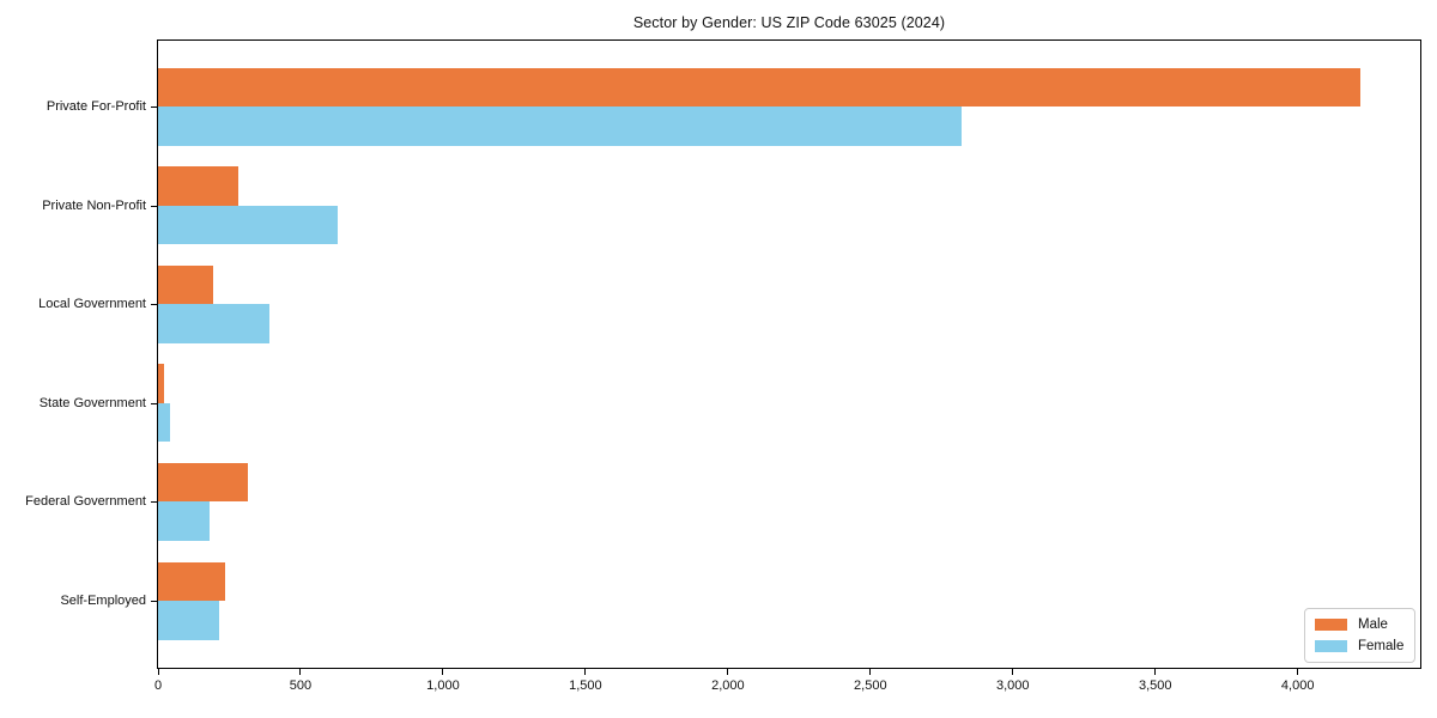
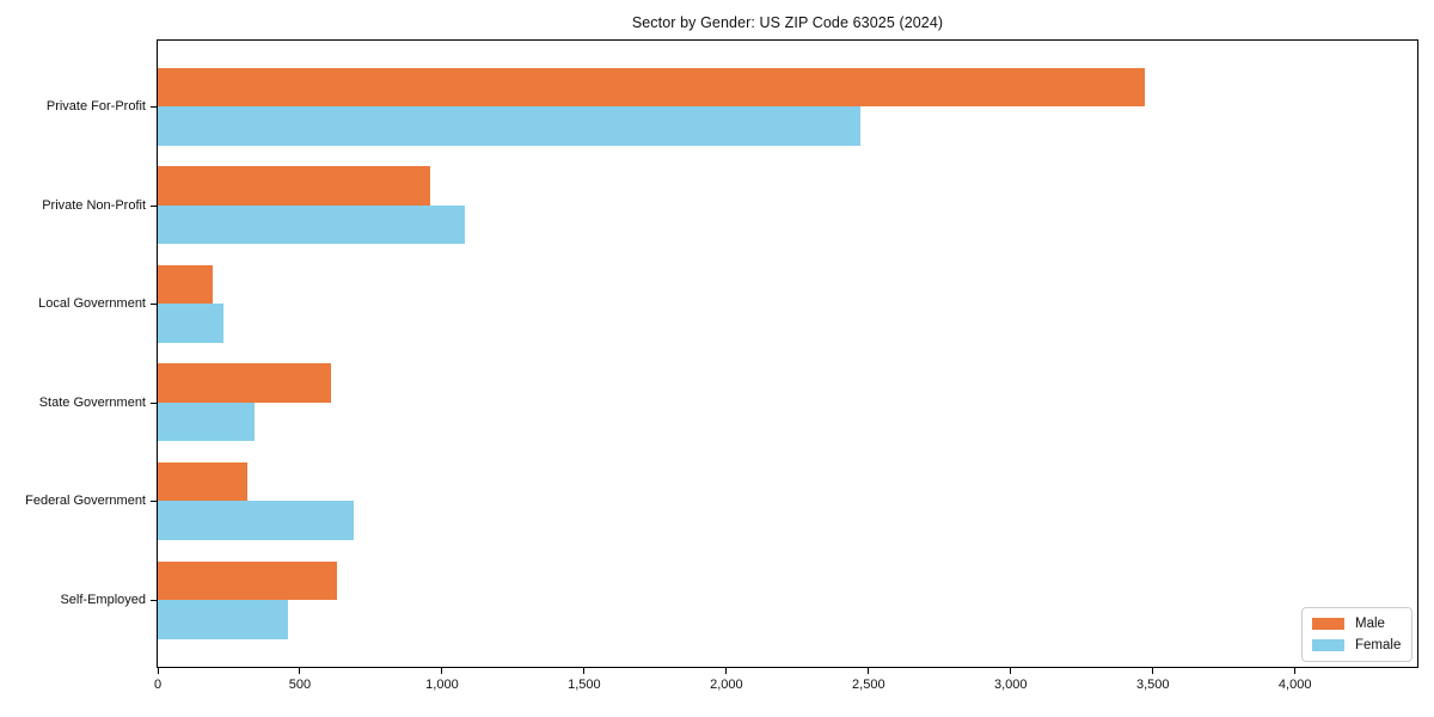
Male/Private For-Profit: 4220 -> 3470
Female/Private For-Profit: 2820 -> 2470
Male/Private Non-Profit: 280 -> 960
Female/Private Non-Profit: 630 -> 1080
Female/Local Government: 390 -> 230
Male/State Government: 20 -> 610
Female/State Government: 40 -> 340
Female/Federal Government: 180 -> 690
Male/Self-Employed: 240 -> 630
Female/Self-Employed: 220 -> 460
